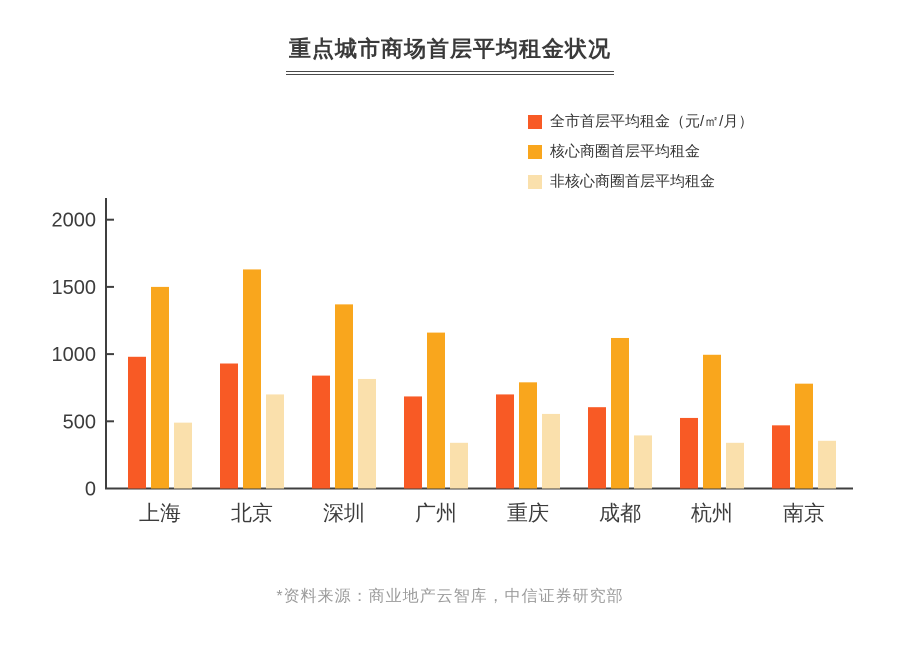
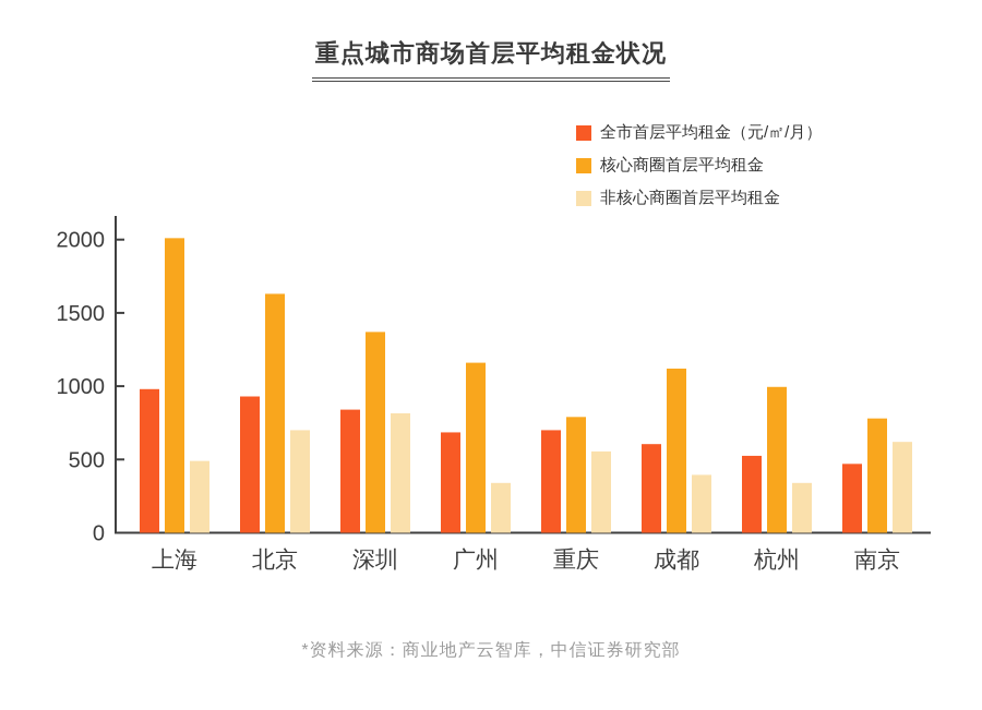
核心商圈首层平均租金/上海: 1500 -> 2010
非核心商圈首层平均租金/南京: 360 -> 620
